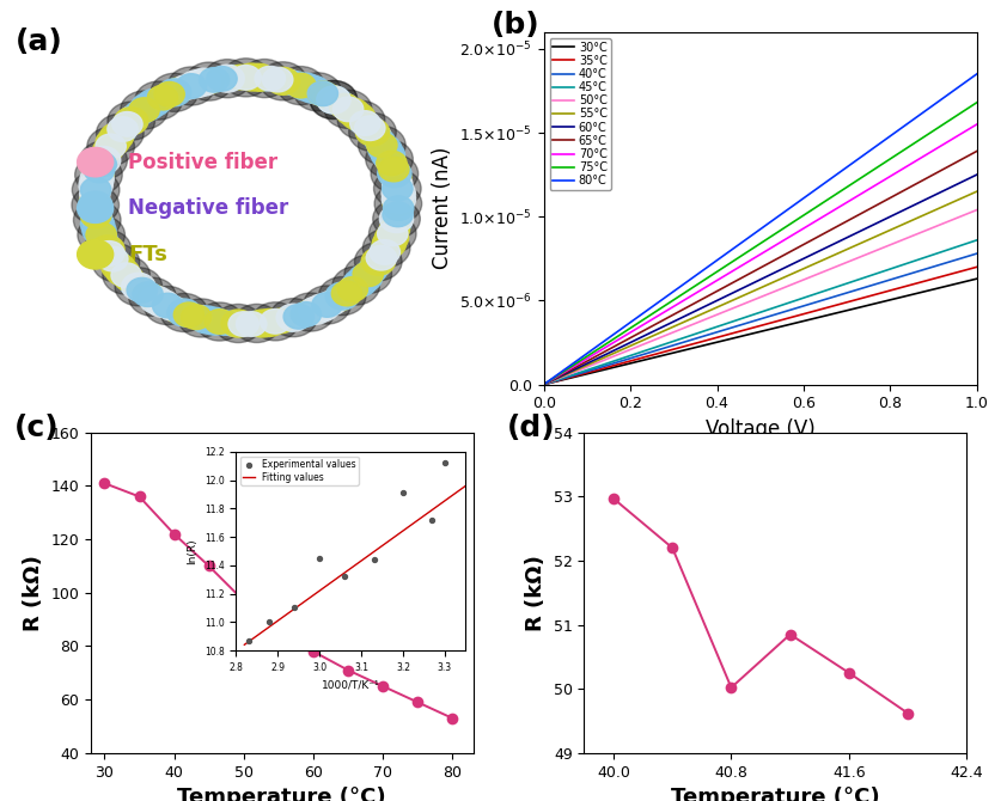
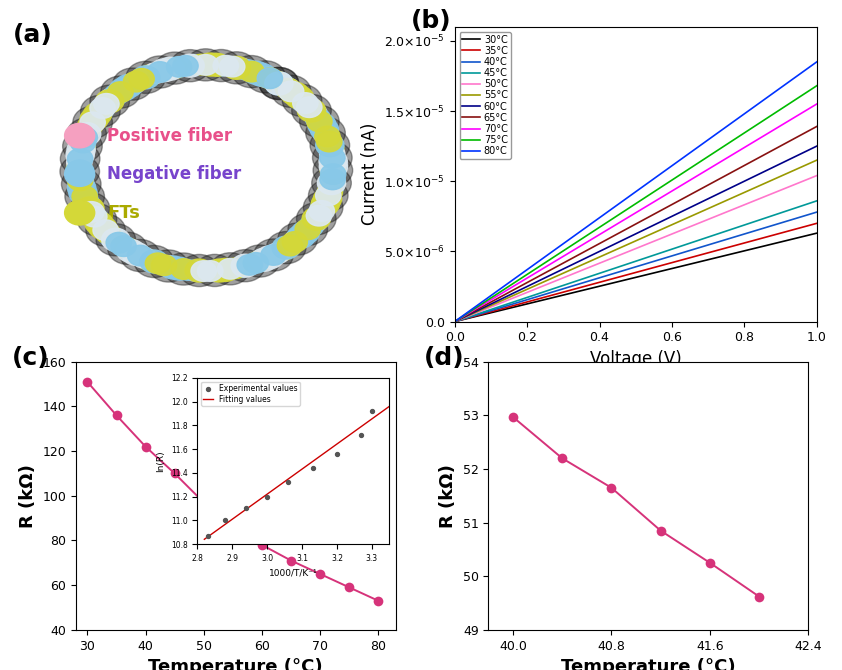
30: 141 -> 151
40.8: 50.02 -> 51.65
3.0: 11.45 -> 11.20
3.2: 11.91 -> 11.56
3.3: 12.12 -> 11.92
